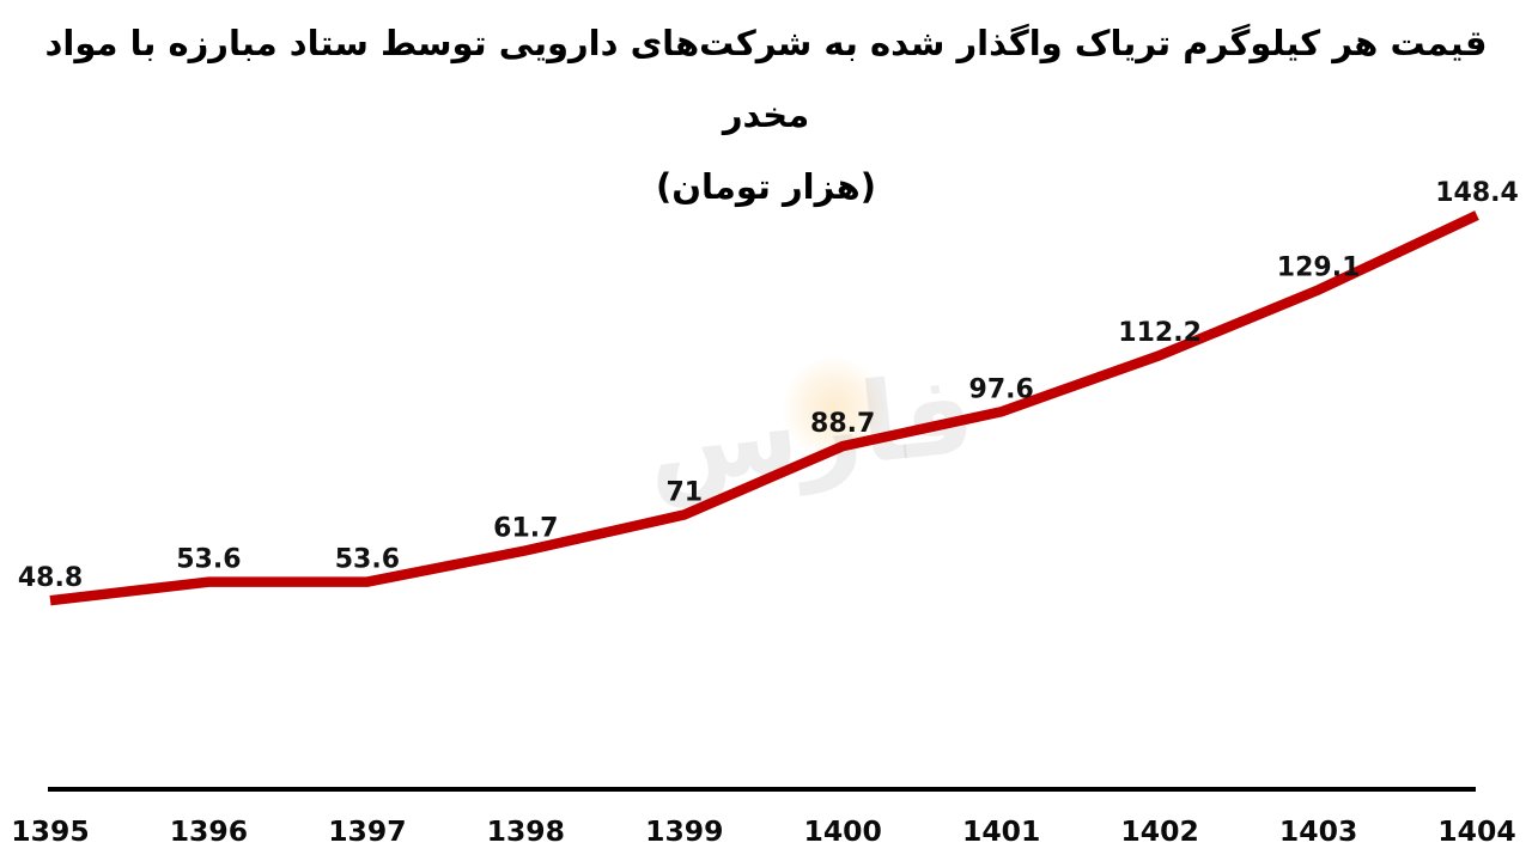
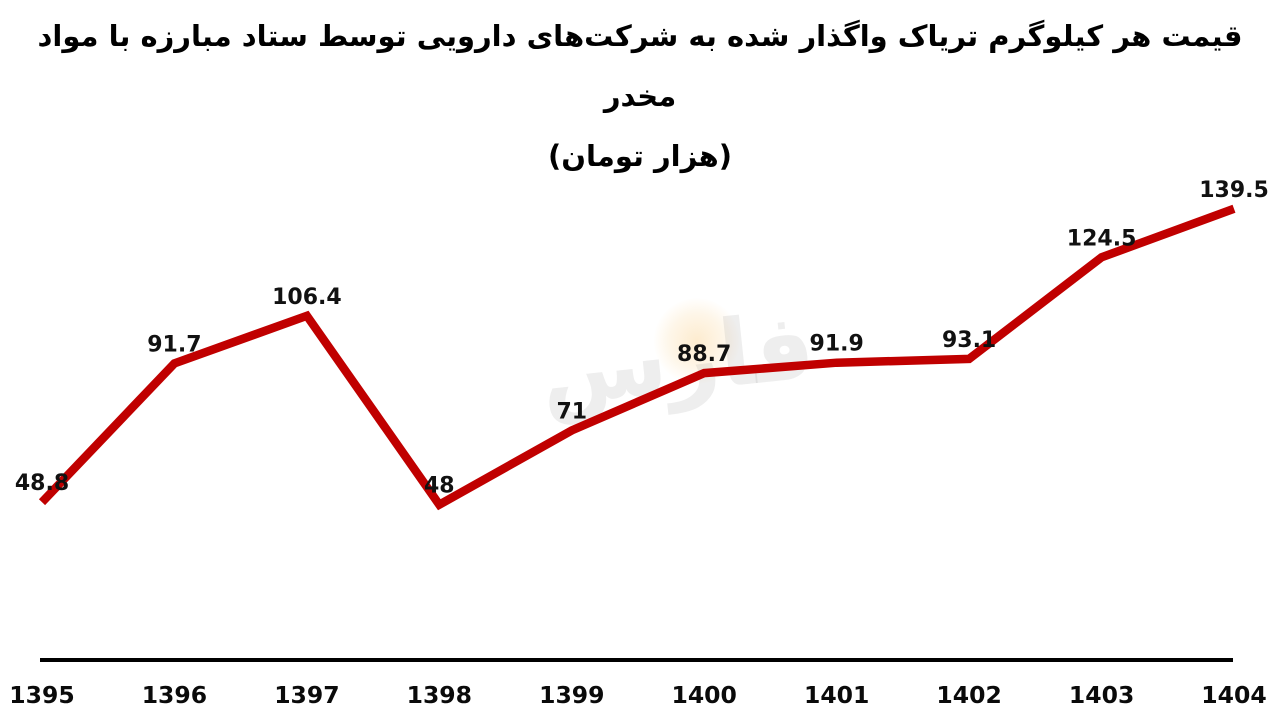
1396: 53.6 -> 91.7
1397: 53.6 -> 106.4
1398: 61.7 -> 48
1401: 97.6 -> 91.9
1402: 112.2 -> 93.1
1403: 129.1 -> 124.5
1404: 148.4 -> 139.5
